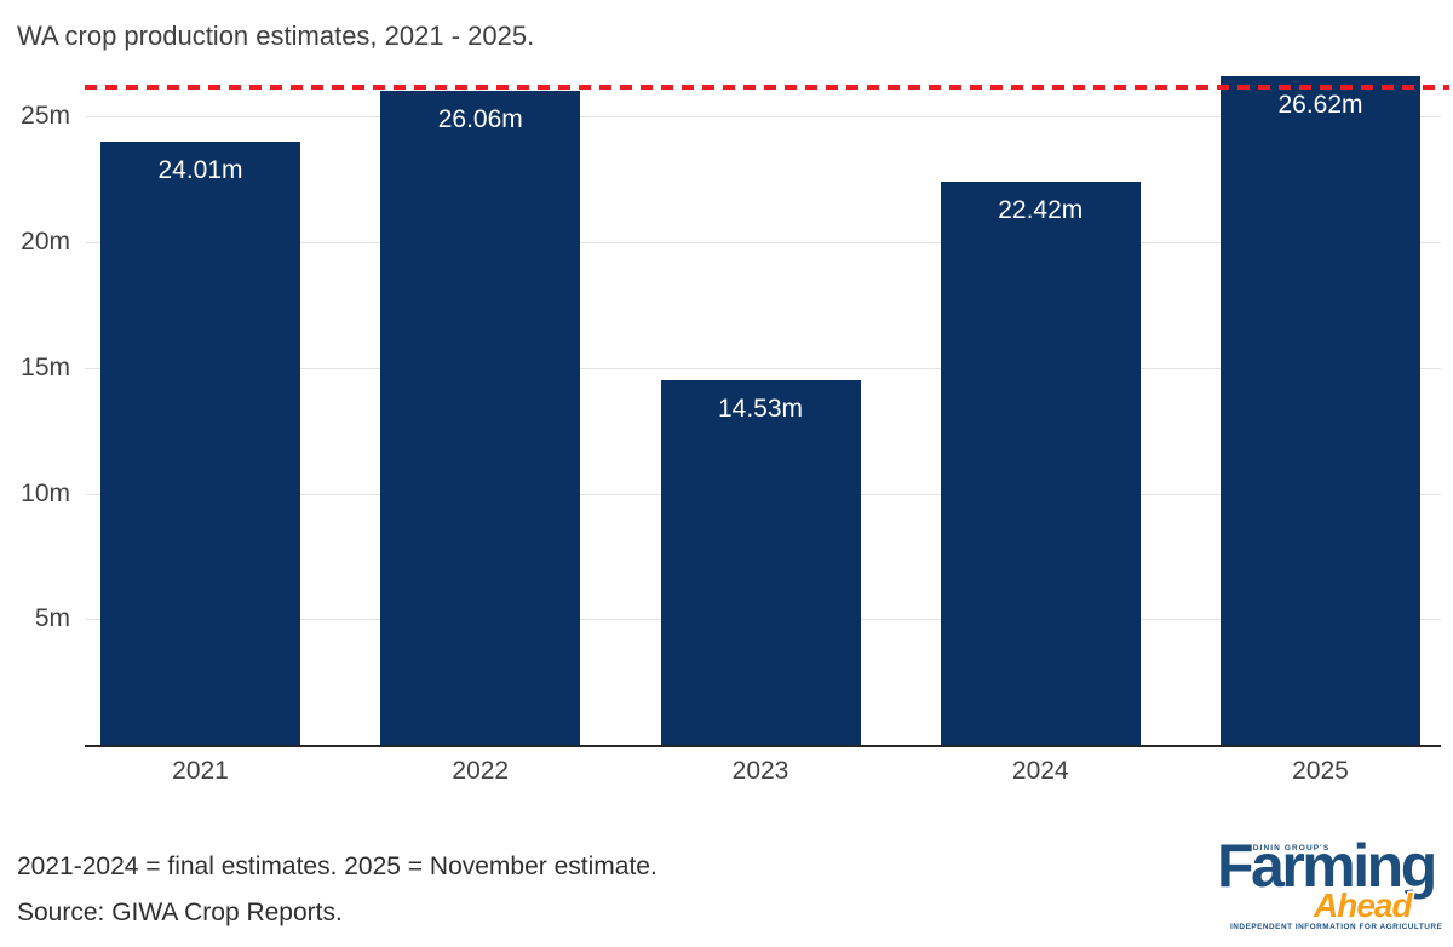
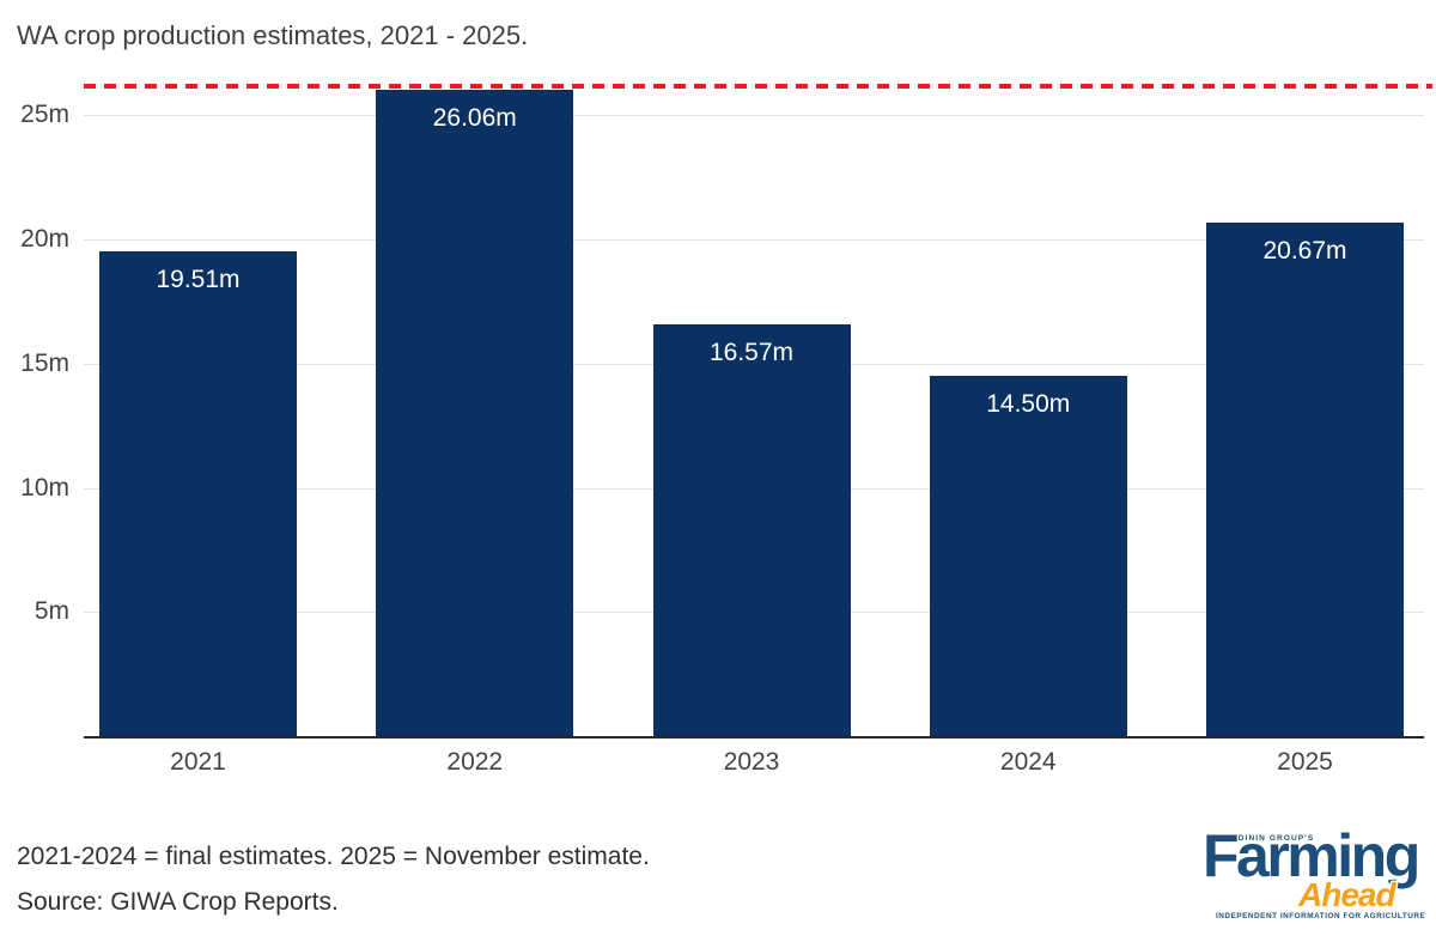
2021: 24.01m -> 19.51m
2023: 14.53m -> 16.57m
2024: 22.42m -> 14.50m
2025: 26.62m -> 20.67m
